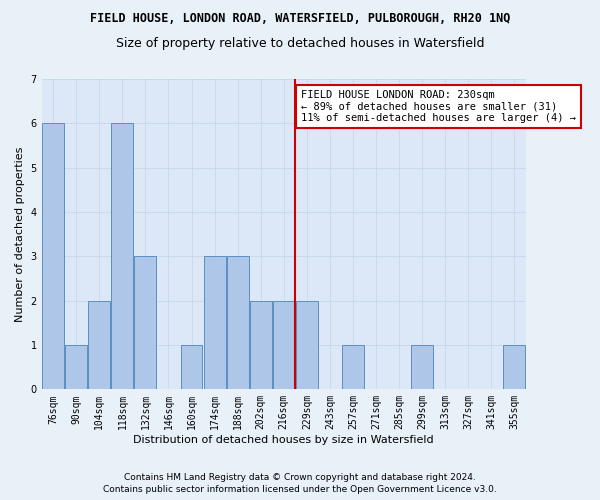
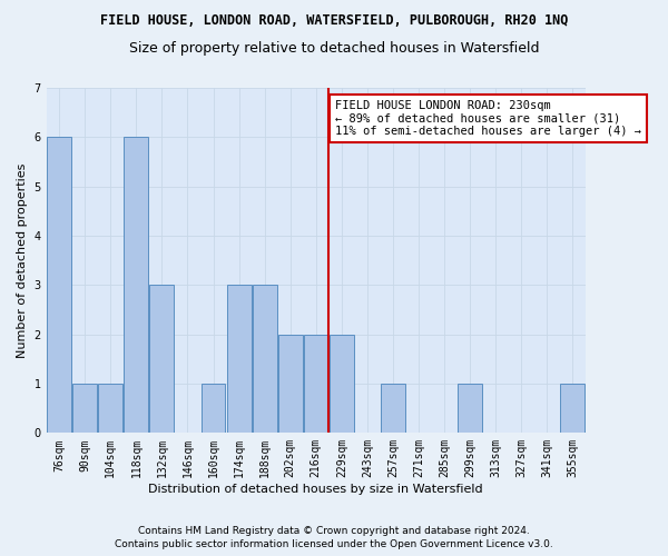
104sqm: 2 -> 1
